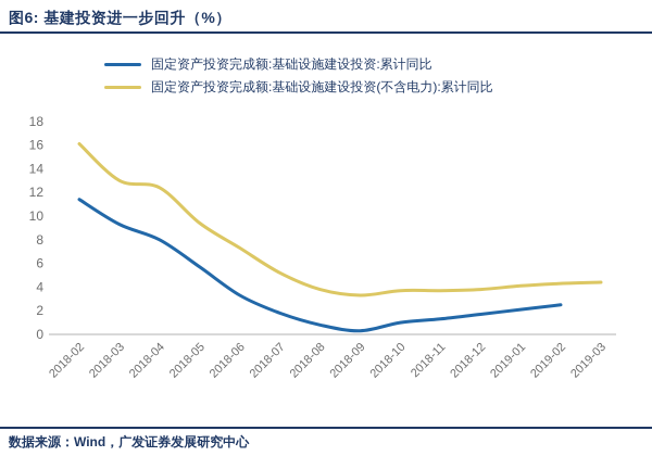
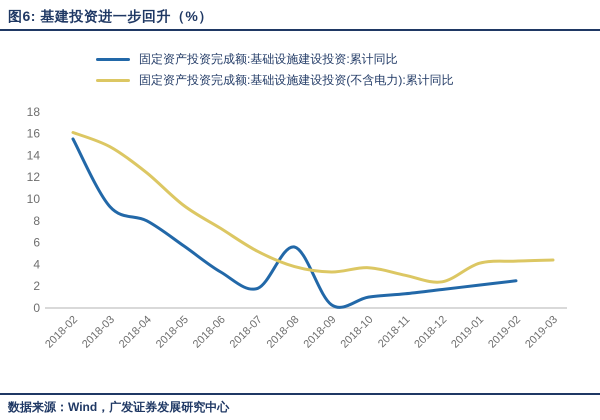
固定资产投资完成额:基础设施建设投资:累计同比/2018-02: 11.4 -> 15.5
固定资产投资完成额:基础设施建设投资(不含电力):累计同比/2018-03: 13.0 -> 14.8
固定资产投资完成额:基础设施建设投资:累计同比/2018-08: 0.8 -> 5.6
固定资产投资完成额:基础设施建设投资(不含电力):累计同比/2018-11: 3.7 -> 3.0
固定资产投资完成额:基础设施建设投资(不含电力):累计同比/2018-12: 3.8 -> 2.4
